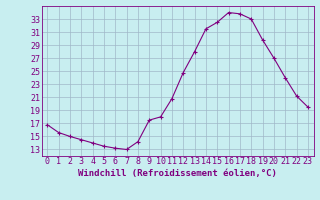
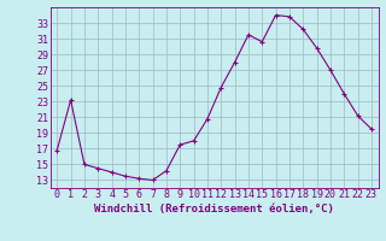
1: 15.6 -> 23.2
15: 32.5 -> 30.6
18: 33.0 -> 32.2
